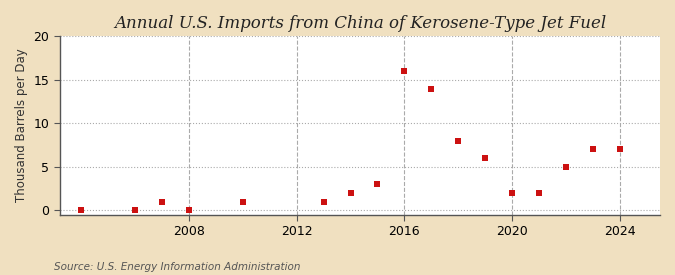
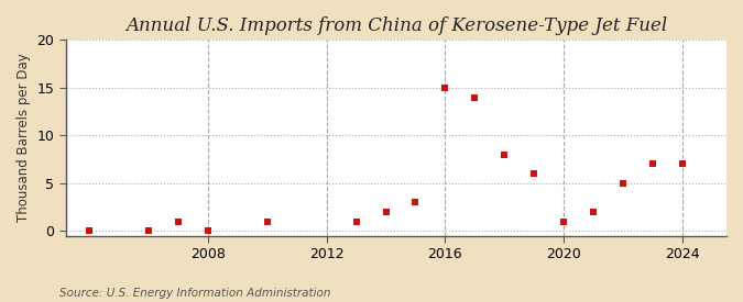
2016: 16 -> 15
2020: 2 -> 1
